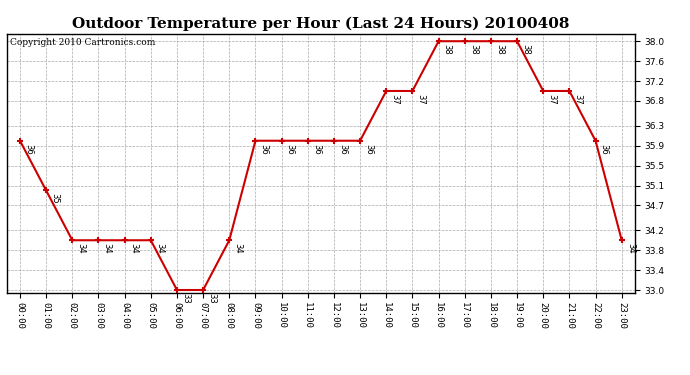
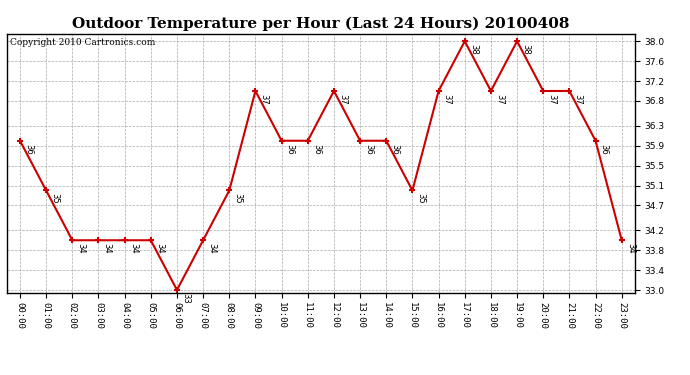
07:00: 33 -> 34
08:00: 34 -> 35
09:00: 36 -> 37
12:00: 36 -> 37
14:00: 37 -> 36
15:00: 37 -> 35
16:00: 38 -> 37
18:00: 38 -> 37
